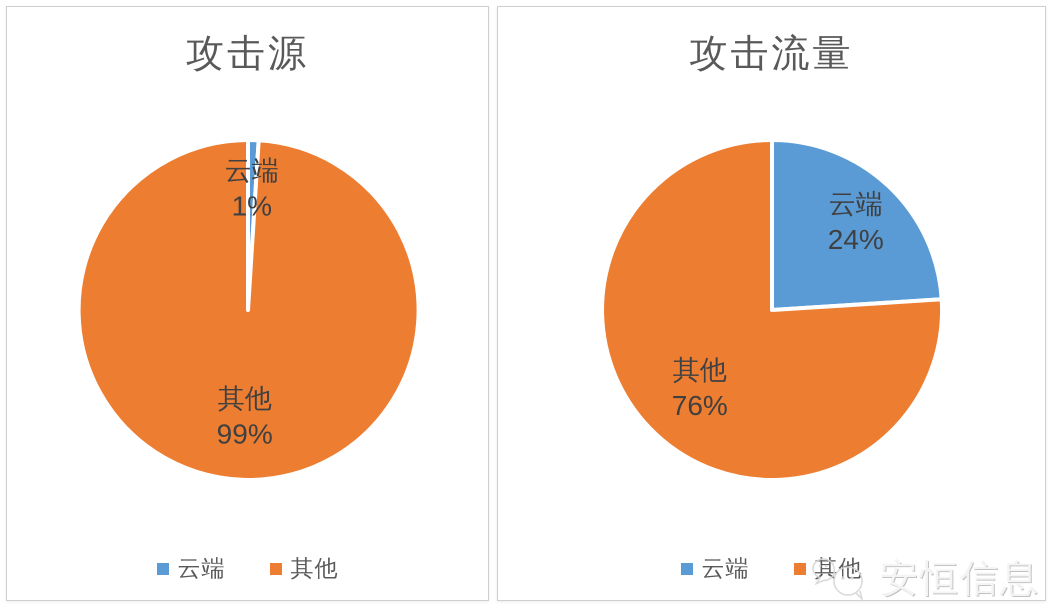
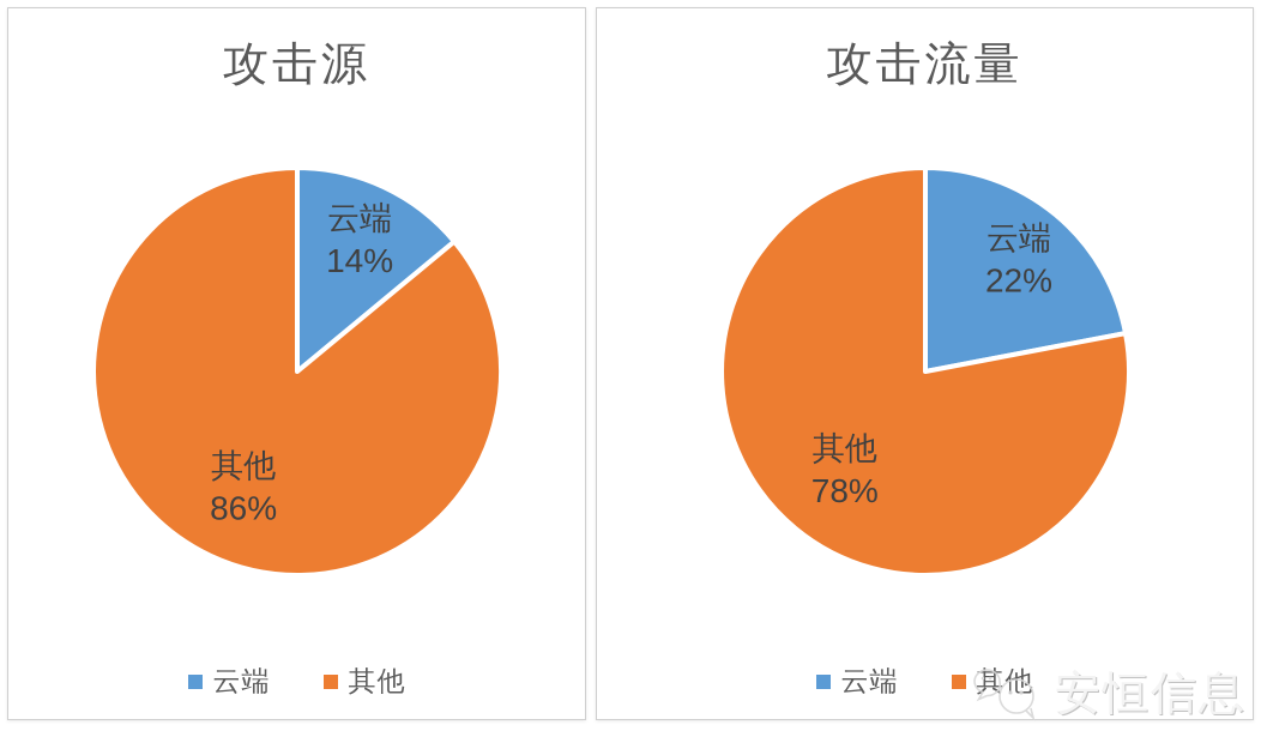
攻击源/云端: 1% -> 14%
攻击源/其他: 99% -> 86%
攻击流量/云端: 24% -> 22%
攻击流量/其他: 76% -> 78%
